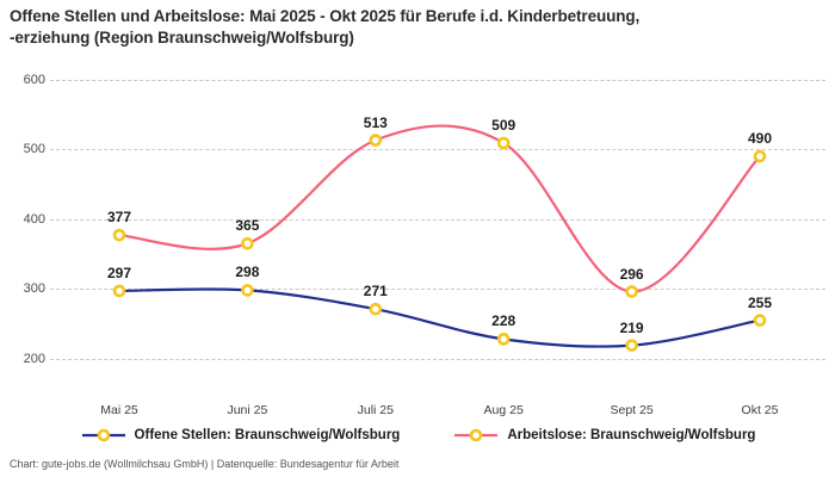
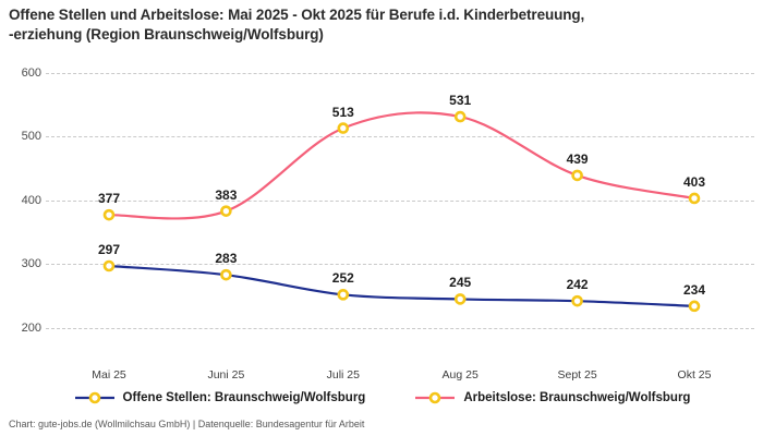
Offene Stellen: Braunschweig/Wolfsburg/Juni 25: 298 -> 283
Arbeitslose: Braunschweig/Wolfsburg/Juni 25: 365 -> 383
Offene Stellen: Braunschweig/Wolfsburg/Juli 25: 271 -> 252
Offene Stellen: Braunschweig/Wolfsburg/Aug 25: 228 -> 245
Arbeitslose: Braunschweig/Wolfsburg/Aug 25: 509 -> 531
Offene Stellen: Braunschweig/Wolfsburg/Sept 25: 219 -> 242
Arbeitslose: Braunschweig/Wolfsburg/Sept 25: 296 -> 439
Offene Stellen: Braunschweig/Wolfsburg/Okt 25: 255 -> 234
Arbeitslose: Braunschweig/Wolfsburg/Okt 25: 490 -> 403
